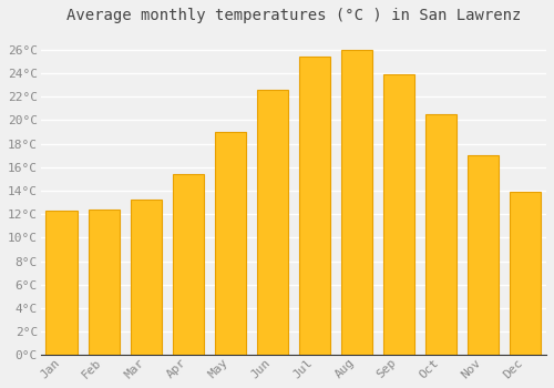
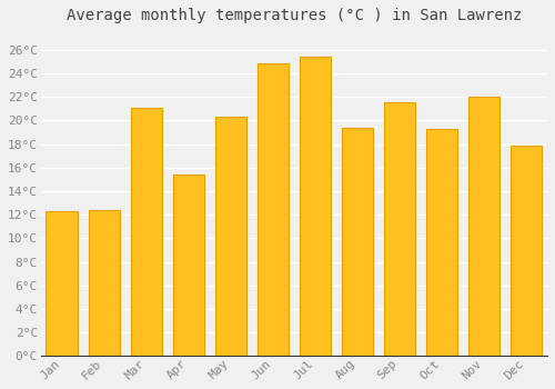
Mar: 13.2°C -> 21.1°C
May: 19.0°C -> 20.3°C
Jun: 22.6°C -> 24.9°C
Aug: 26.0°C -> 19.4°C
Sep: 23.9°C -> 21.6°C
Oct: 20.5°C -> 19.3°C
Nov: 17.0°C -> 22.0°C
Dec: 13.9°C -> 17.9°C
